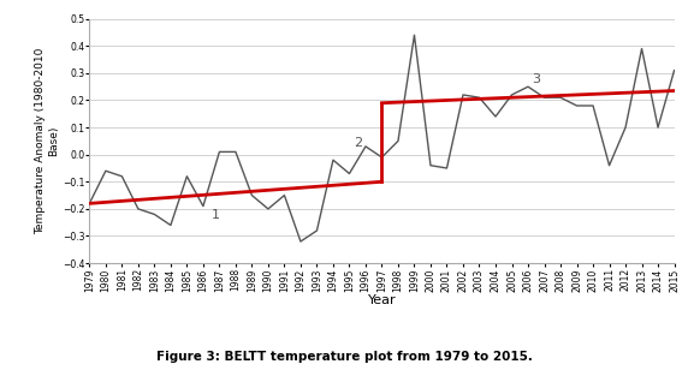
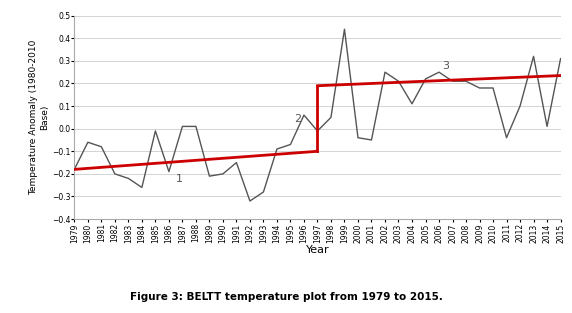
1985: -0.08 -> -0.01
1989: -0.15 -> -0.21
1994: -0.02 -> -0.09
1996: 0.03 -> 0.06
2002: 0.22 -> 0.25
2004: 0.14 -> 0.11
2013: 0.39 -> 0.32
2014: 0.10 -> 0.01
